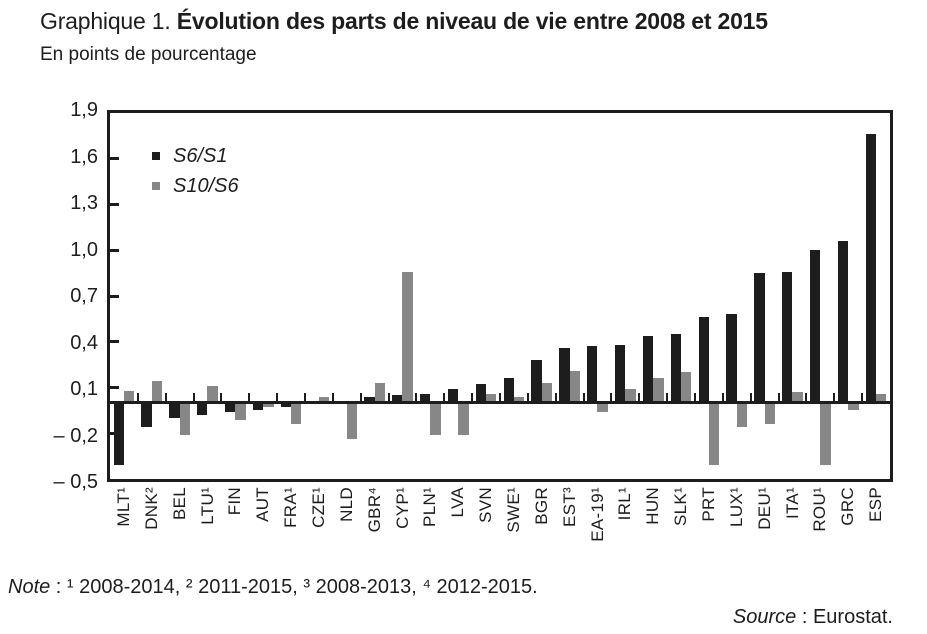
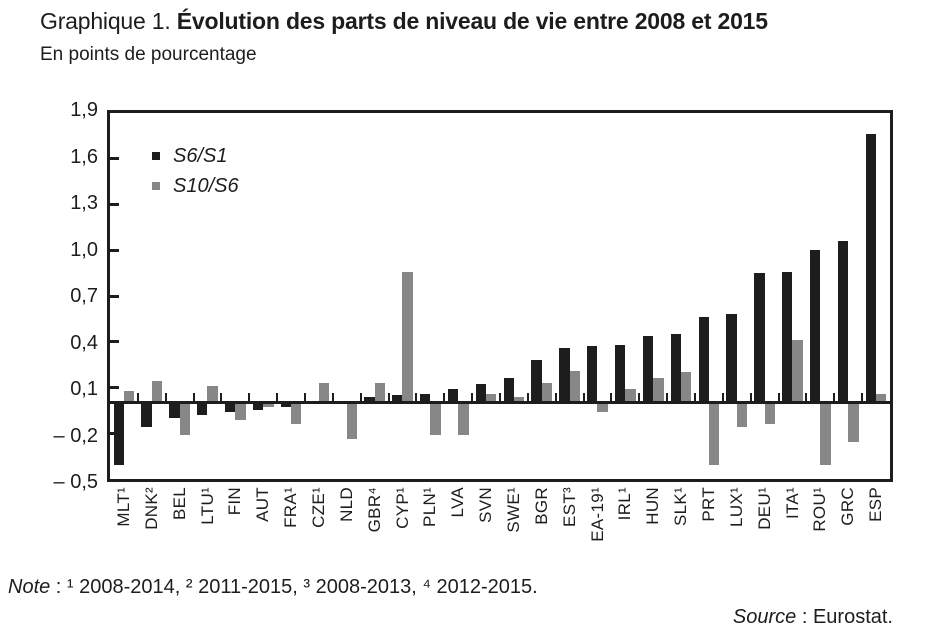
S10/S6/CZE¹: 0,04 -> 0,13
S10/S6/ITA¹: 0,07 -> 0,41
S10/S6/GRC: -0,05 -> -0,26
